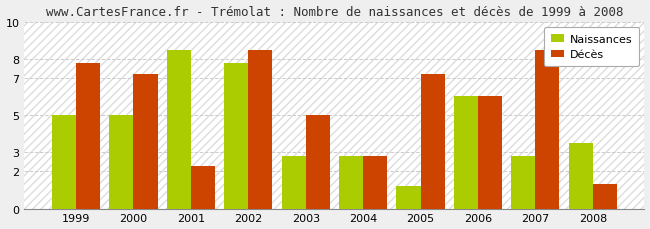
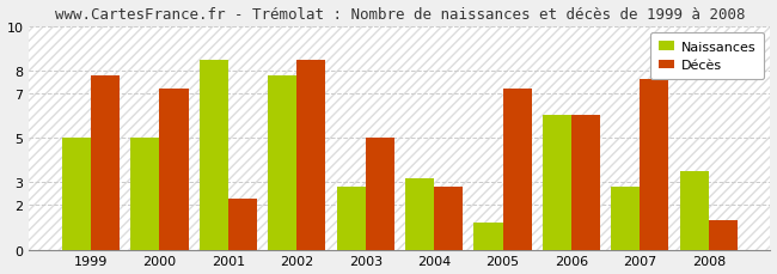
Naissances/2004: 2.8 -> 3.2
Décès/2007: 8.5 -> 7.6
